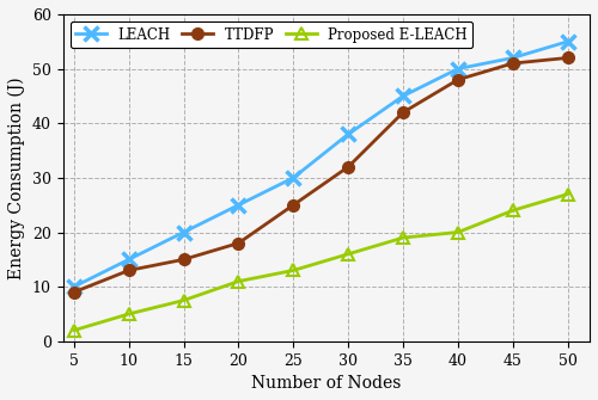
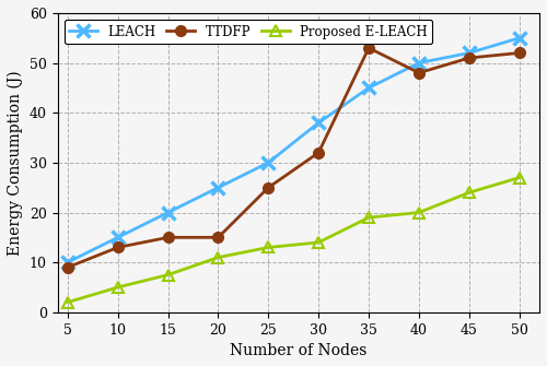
TTDFP/20: 18 -> 15
Proposed E-LEACH/30: 16.0 -> 14.0
TTDFP/35: 42 -> 53
